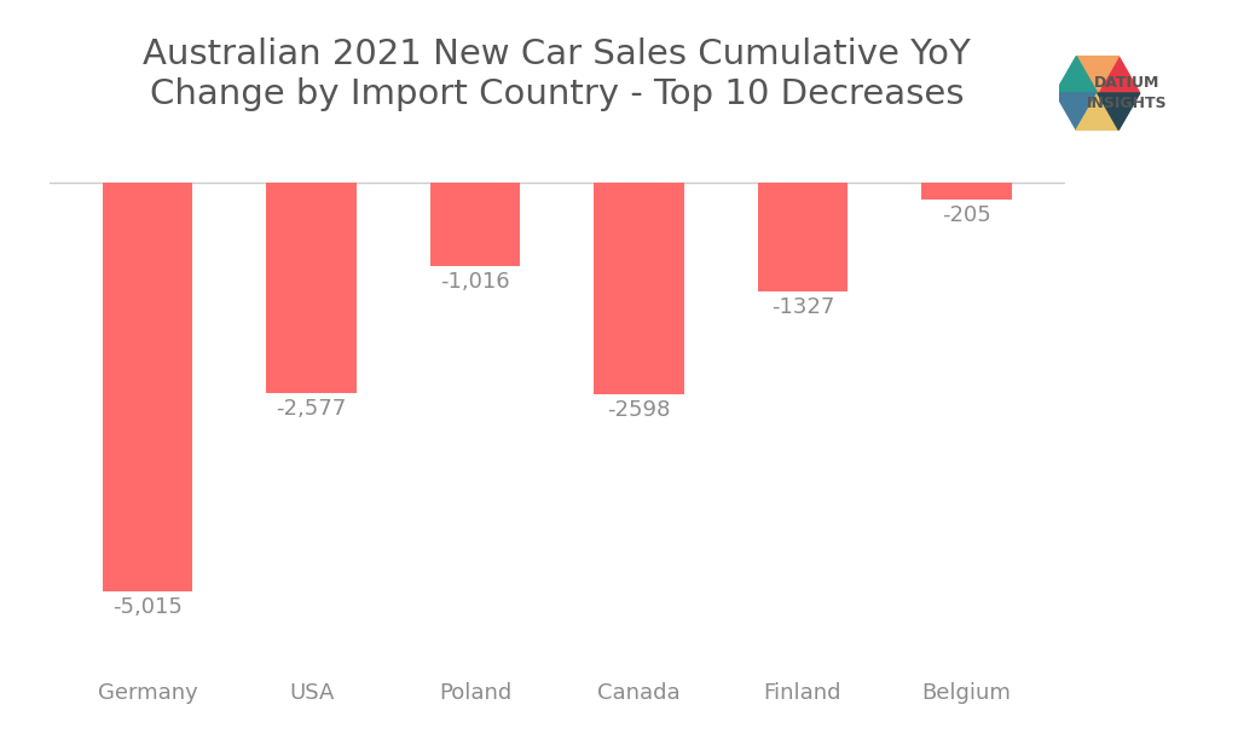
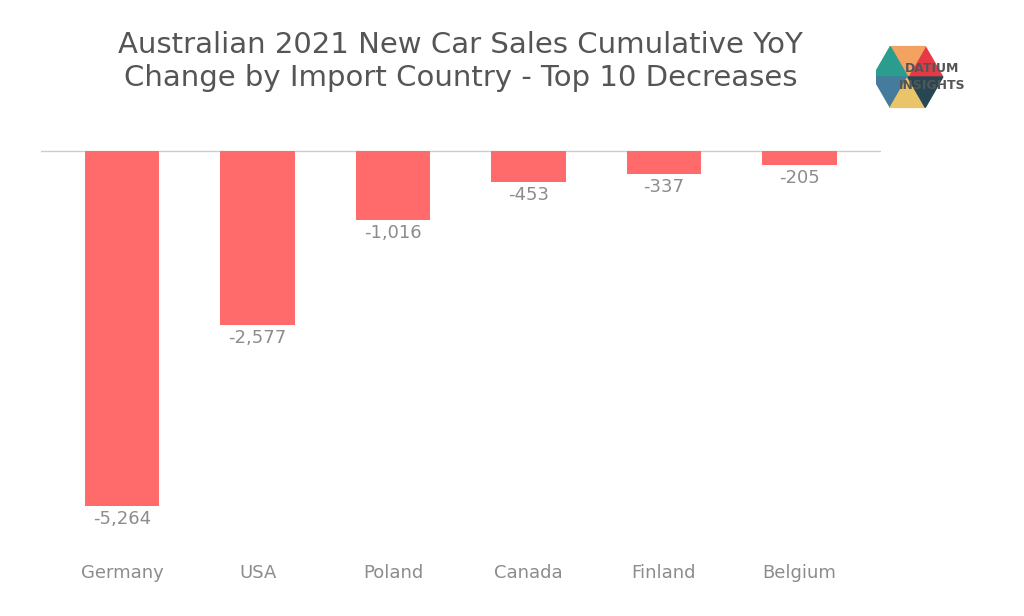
Germany: -5,015 -> -5,264
Canada: -2598 -> -453
Finland: -1327 -> -337
